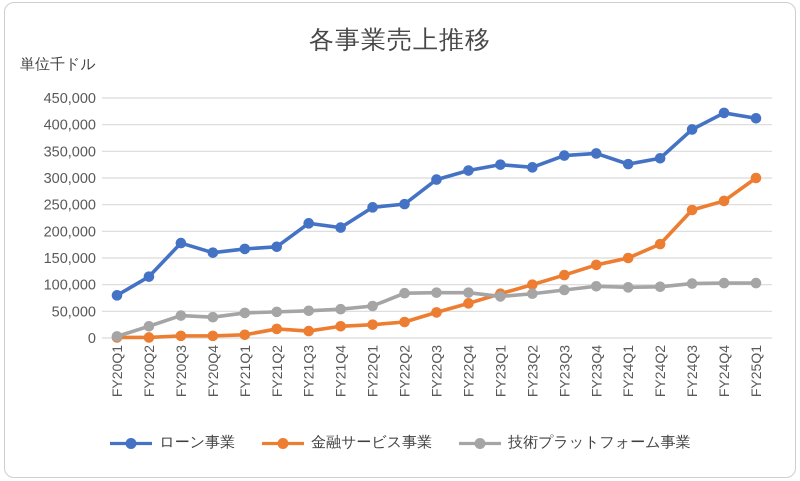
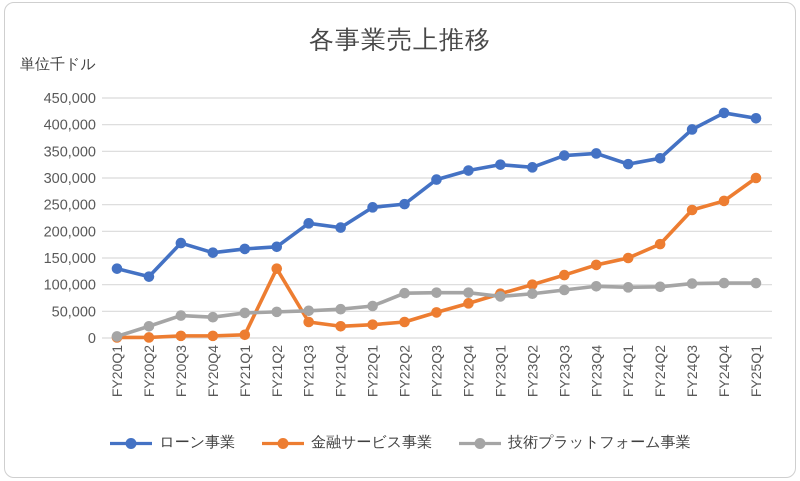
ローン事業/FY20Q1: 80000 -> 130000
金融サービス事業/FY21Q2: 20000 -> 130000
金融サービス事業/FY21Q3: 10000 -> 30000
